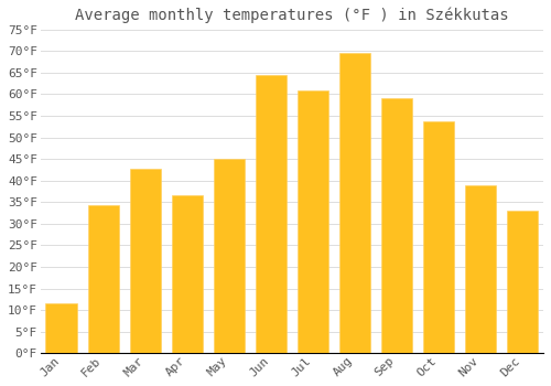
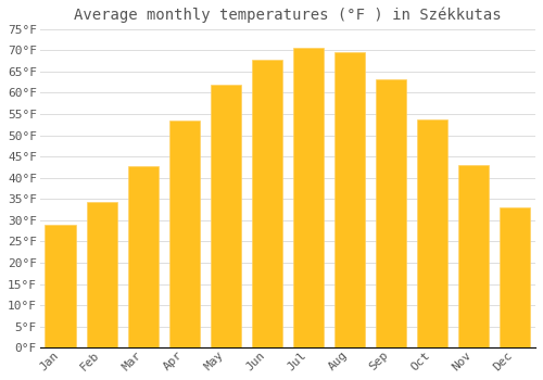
Jan: 11.5°F -> 28.9°F
Apr: 36.5°F -> 53.4°F
May: 45.0°F -> 61.9°F
Jun: 64.5°F -> 67.8°F
Jul: 61.0°F -> 70.7°F
Sep: 59.0°F -> 63.3°F
Nov: 39.0°F -> 43.0°F
